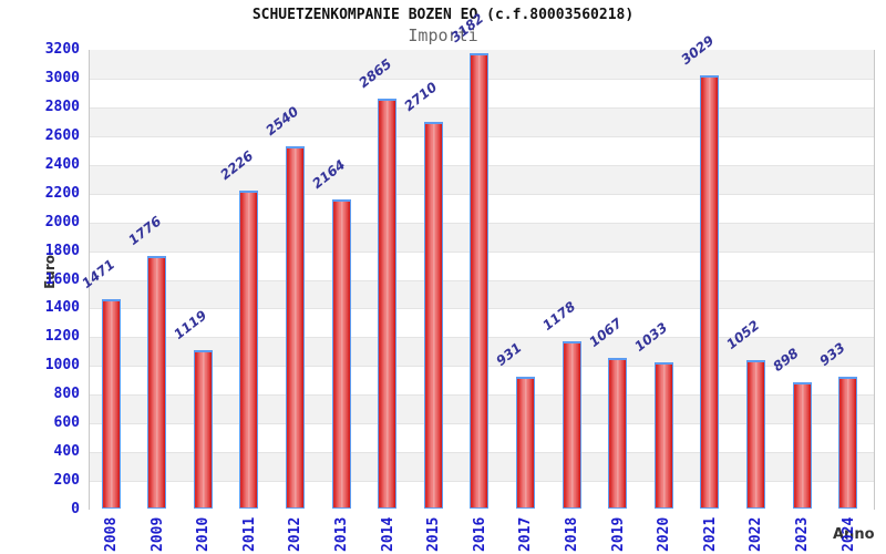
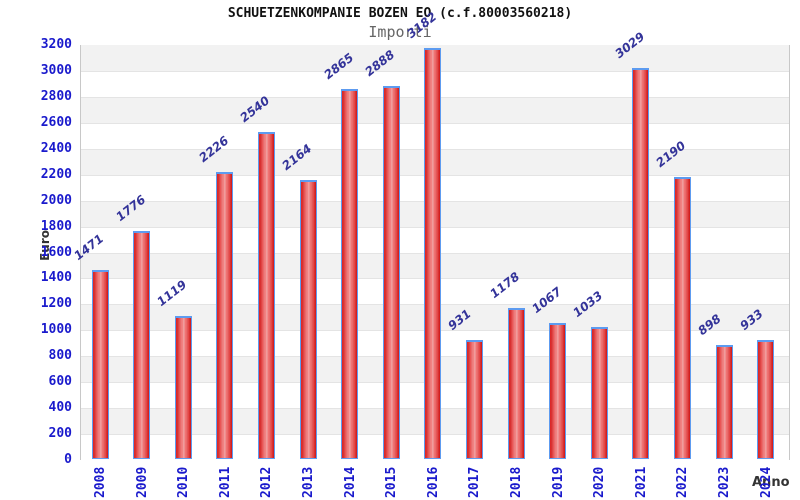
2015: 2710 -> 2888
2022: 1052 -> 2190
